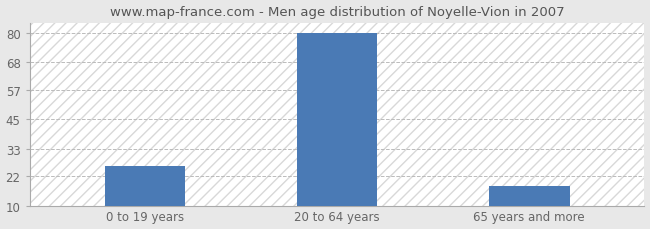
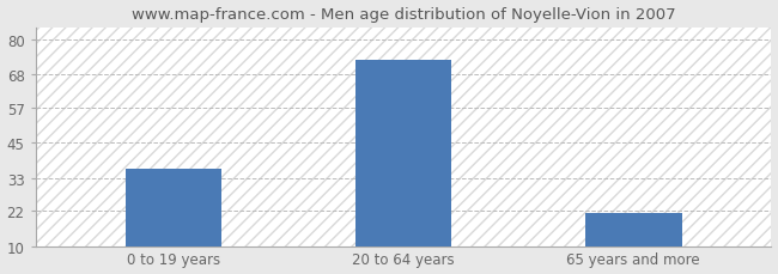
0 to 19 years: 26 -> 36
20 to 64 years: 80 -> 73
65 years and more: 18 -> 21
